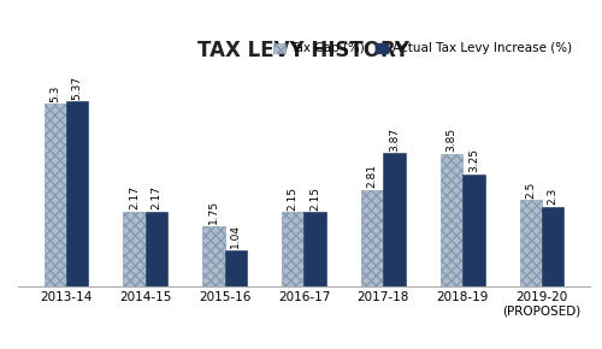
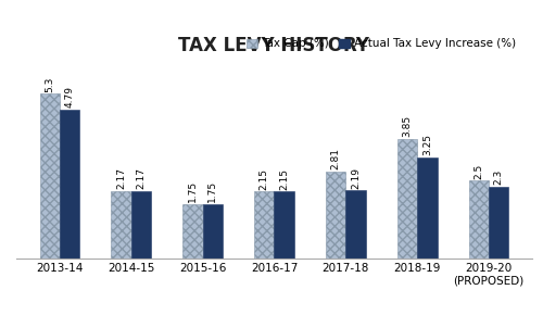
Actual Tax Levy Increase (%)/2013-14: 5.37 -> 4.79
Actual Tax Levy Increase (%)/2015-16: 1.04 -> 1.75
Actual Tax Levy Increase (%)/2017-18: 3.87 -> 2.19
